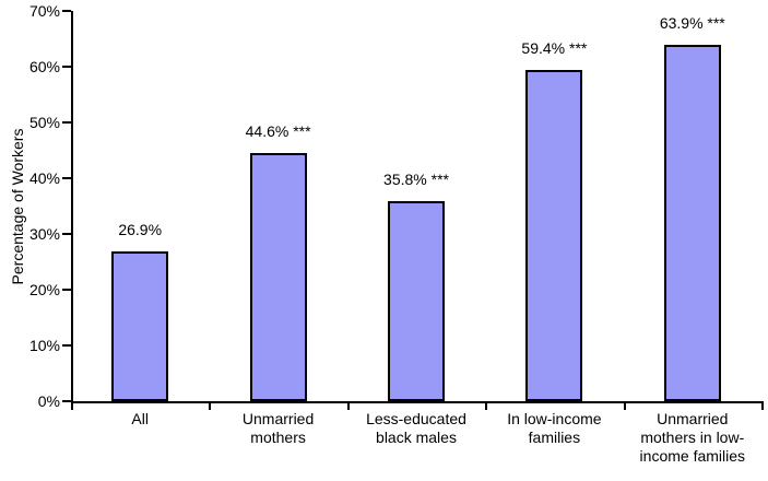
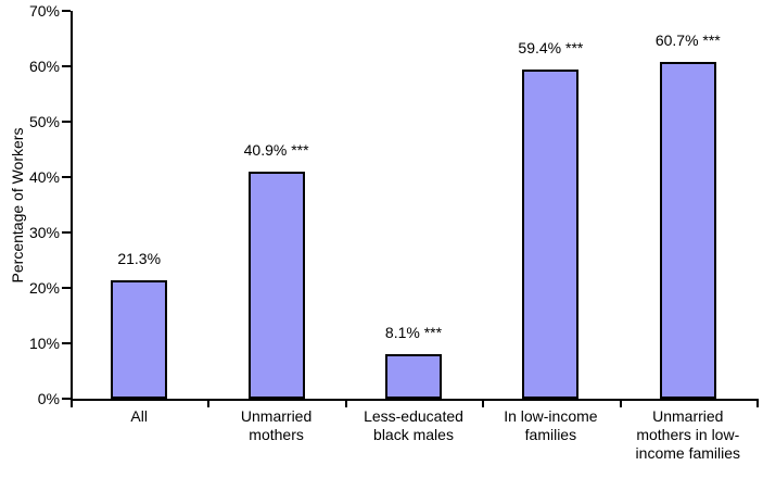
All: 26.9% -> 21.3%
Unmarried mothers: 44.6% -> 40.9%
Less-educated black males: 35.8% -> 8.1%
Unmarried mothers in low- income families: 63.9% -> 60.7%
